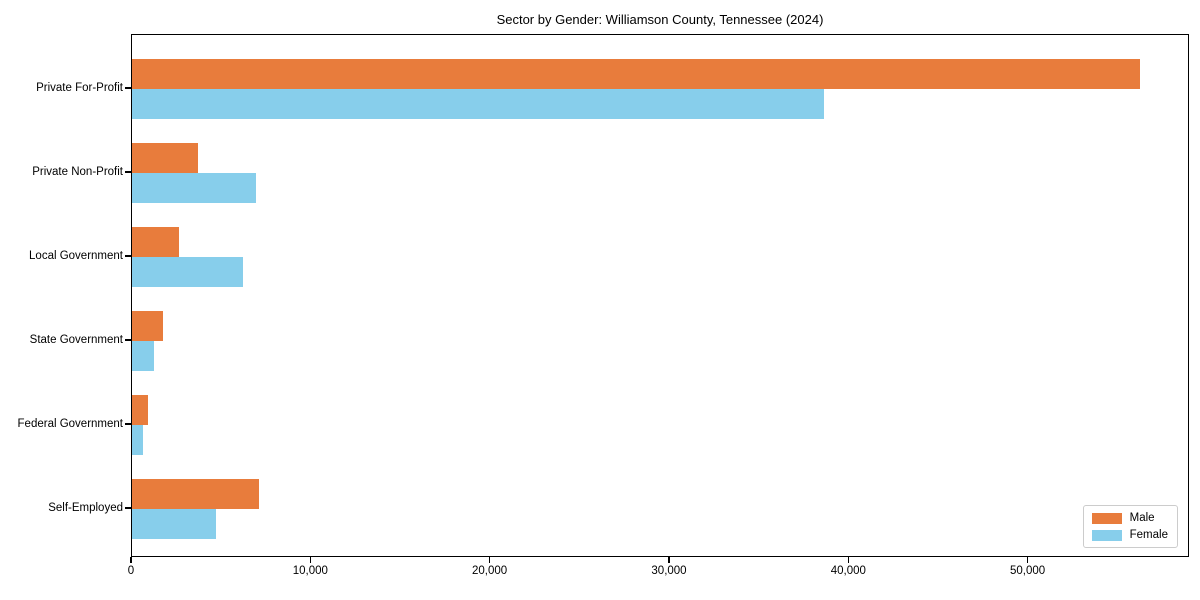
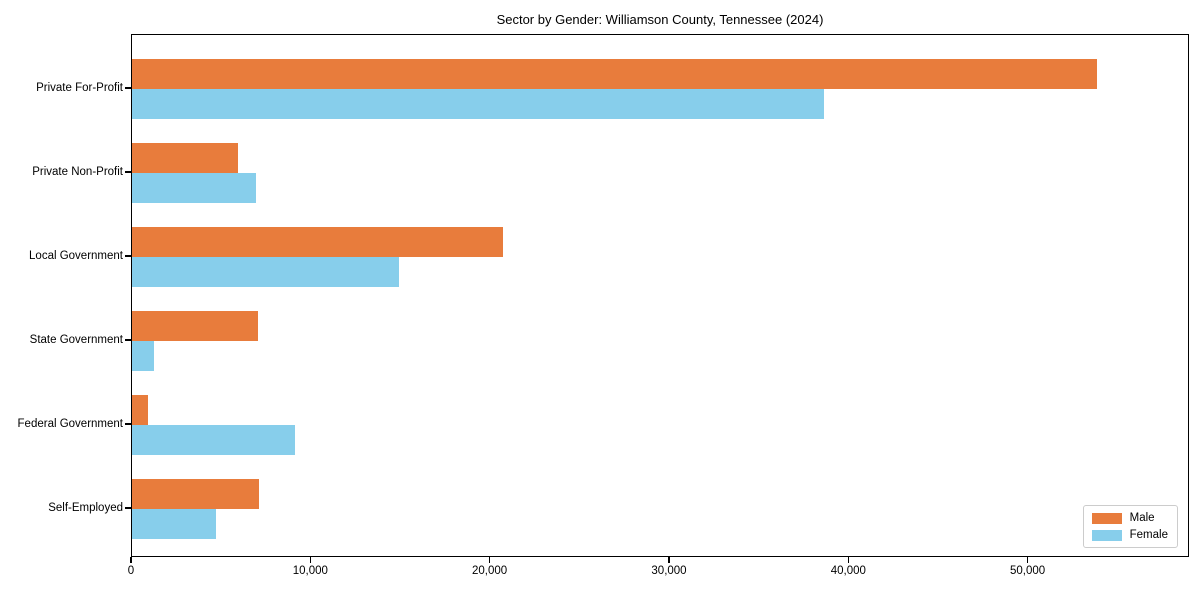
Male/Private For-Profit: 56200 -> 53800
Male/Private Non-Profit: 3700 -> 5900
Male/Local Government: 2600 -> 20700
Female/Local Government: 6200 -> 14900
Male/State Government: 1700 -> 7000
Female/Federal Government: 600 -> 9100
